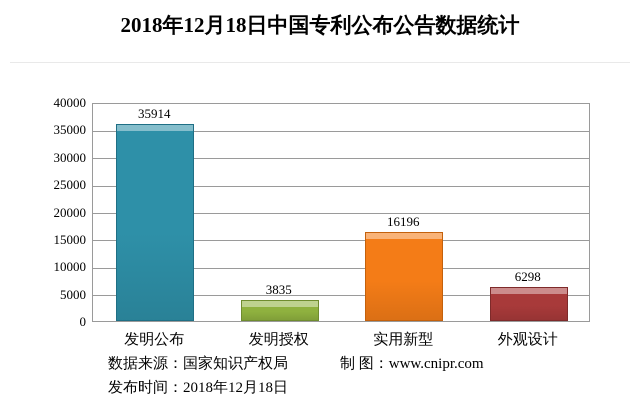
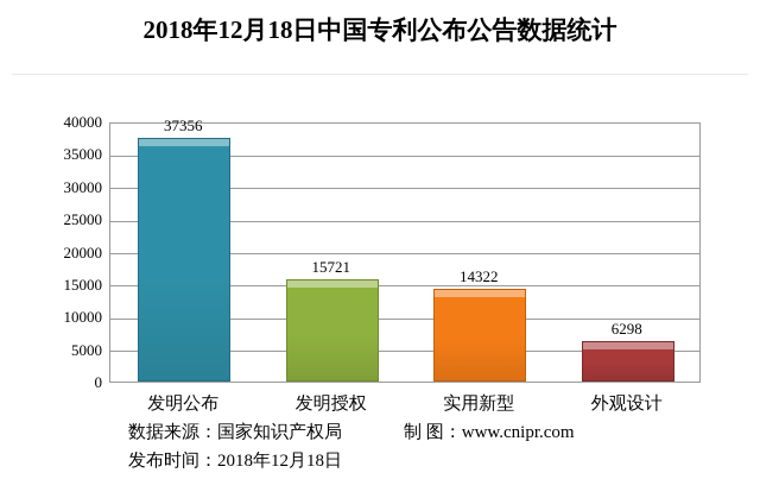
发明公布: 35914 -> 37356
发明授权: 3835 -> 15721
实用新型: 16196 -> 14322
